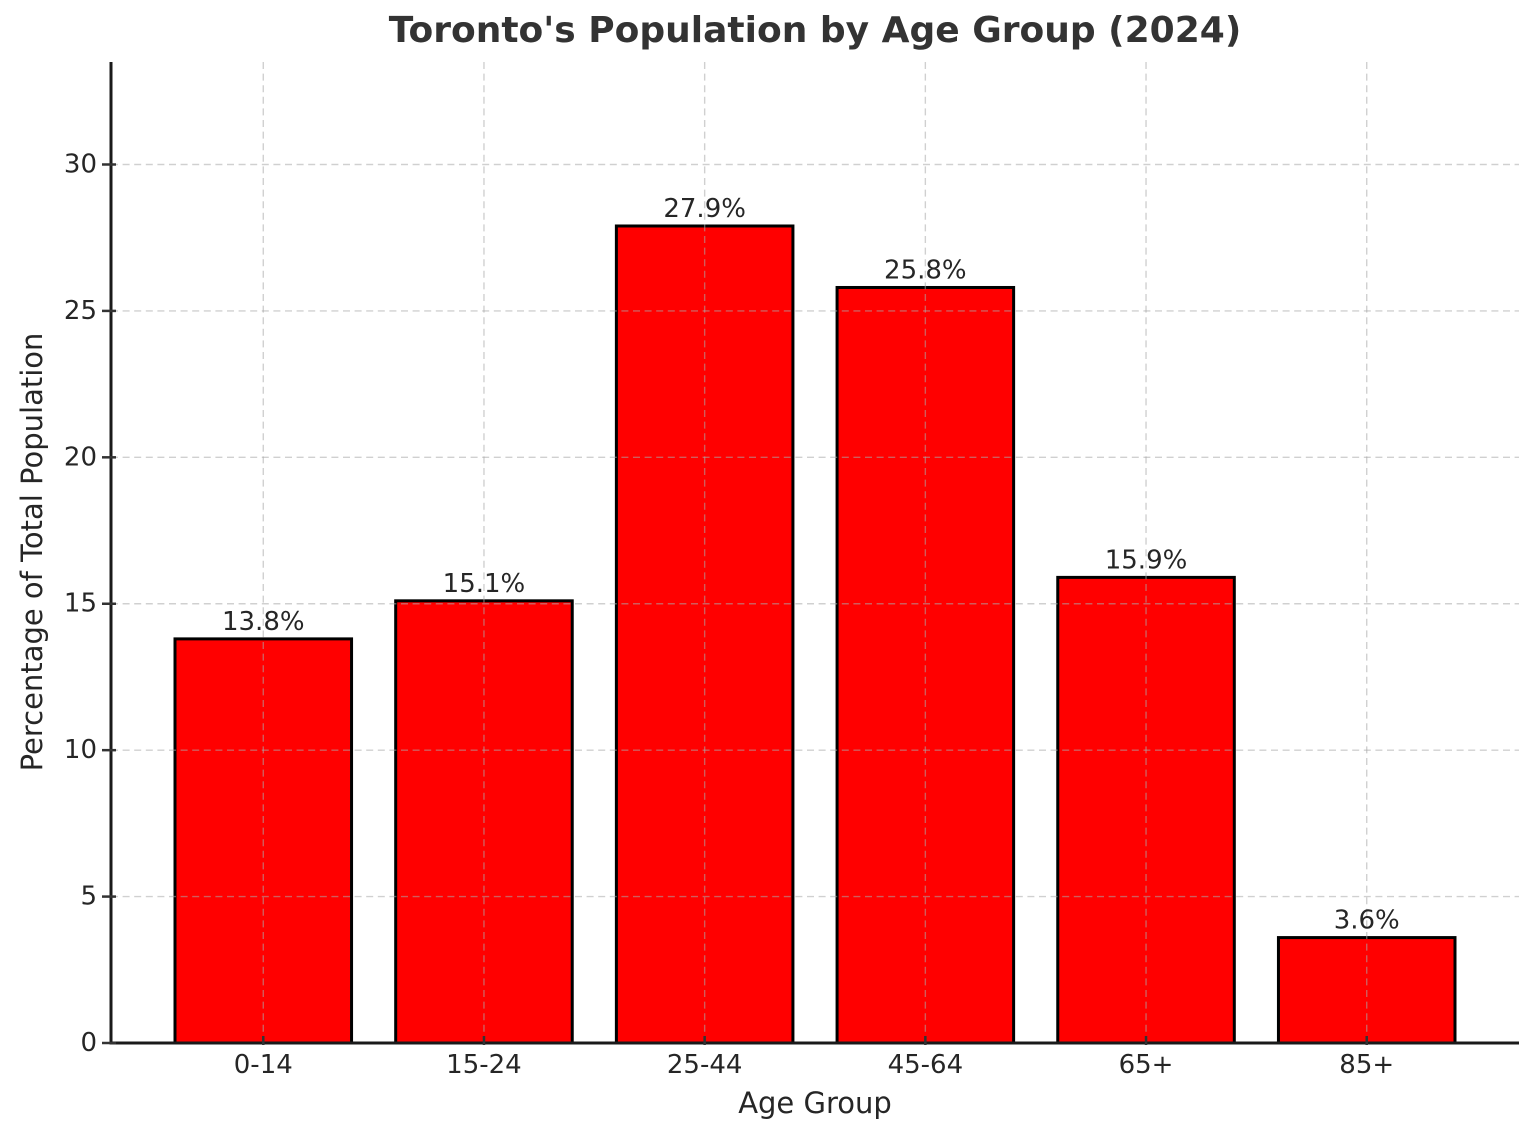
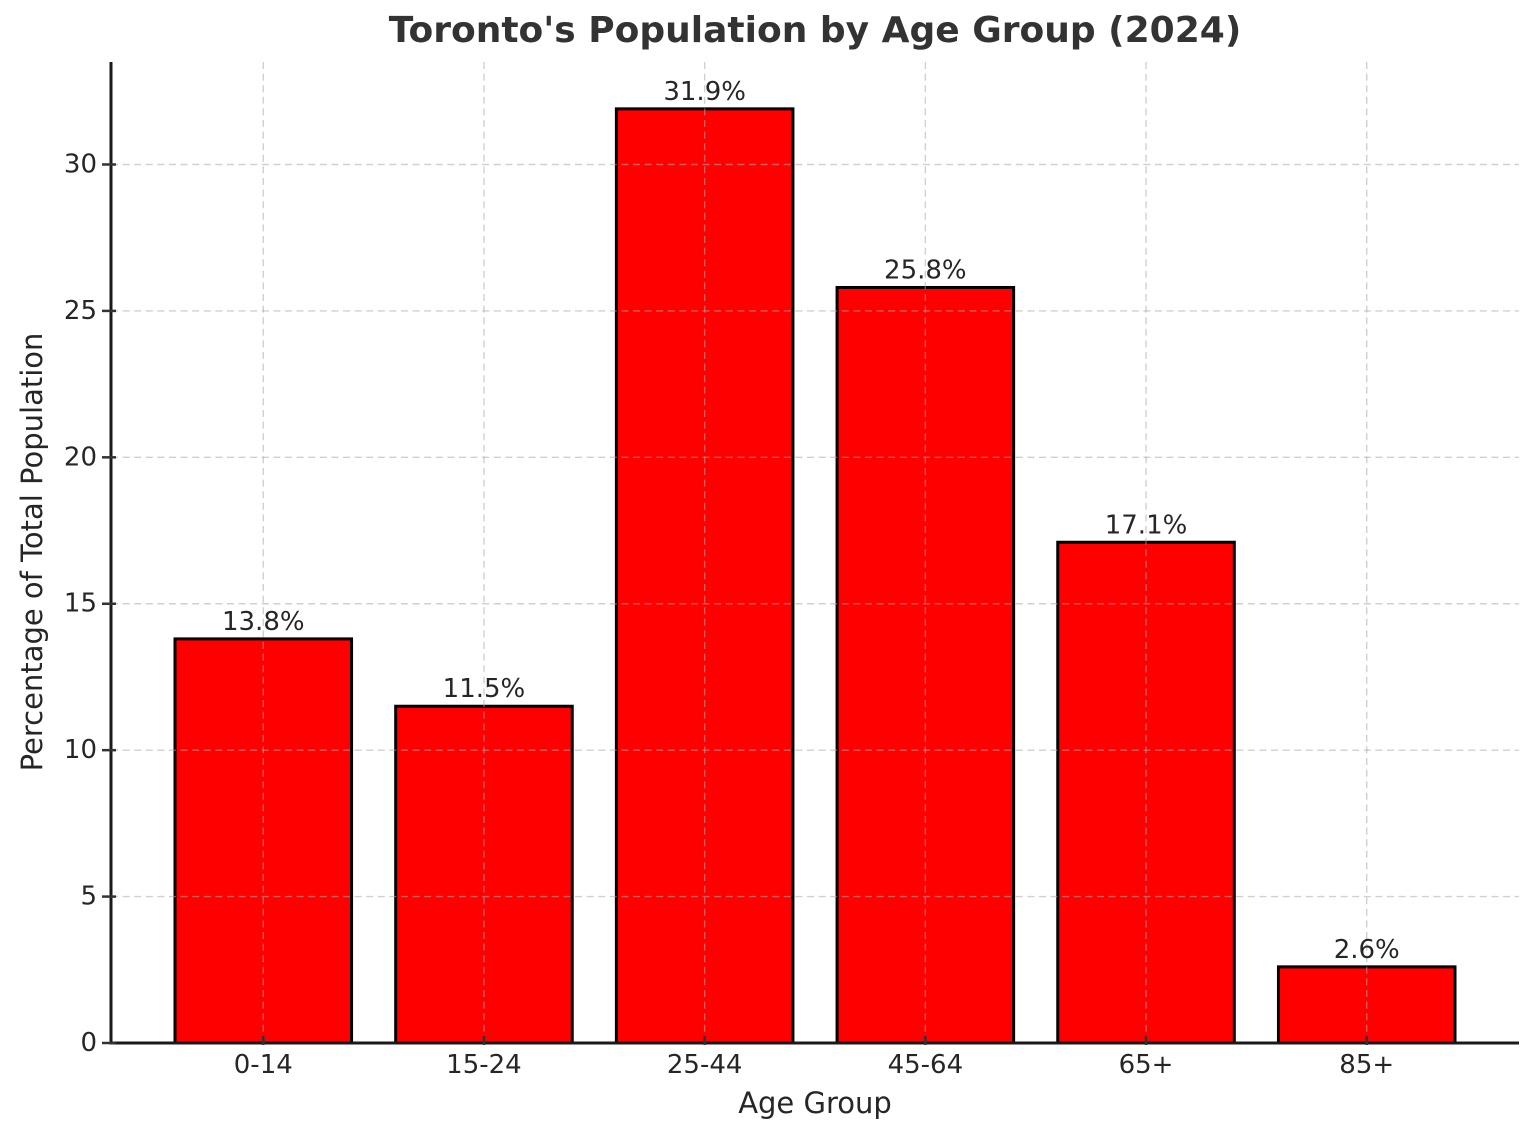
15-24: 15.1% -> 11.5%
25-44: 27.9% -> 31.9%
65+: 15.9% -> 17.1%
85+: 3.6% -> 2.6%
